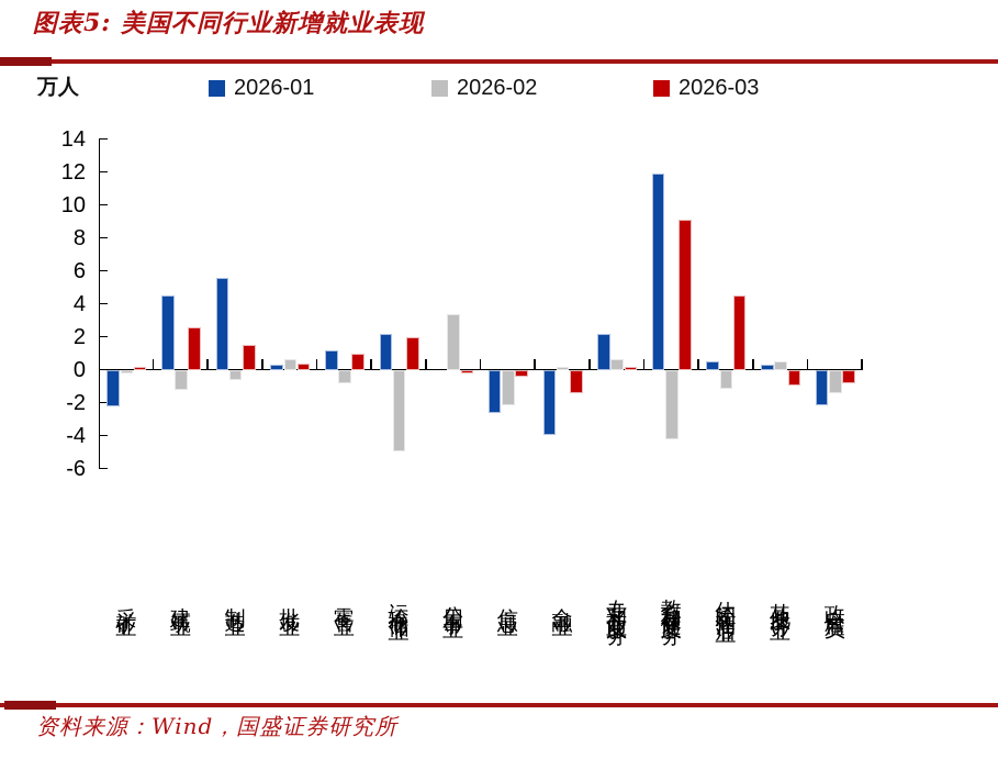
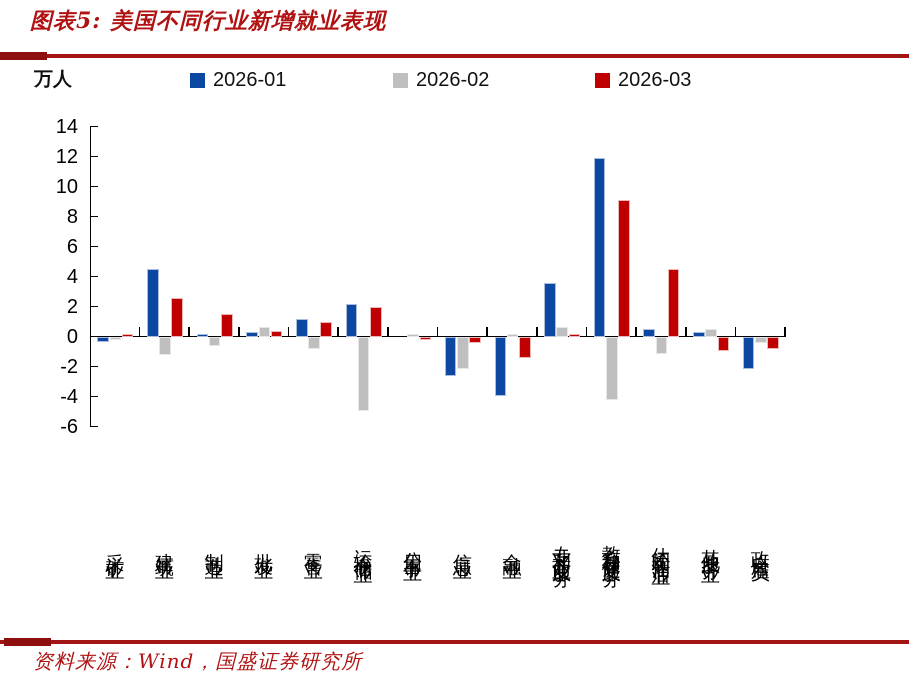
2026-01/采矿业: -2.2 -> -0.3
2026-01/制造业: 5.6 -> 0.2
2026-02/公用事业: 3.4 -> 0.2
2026-01/专业和商业服务: 2.2 -> 3.6
2026-02/政府雇员: -1.4 -> -0.4
